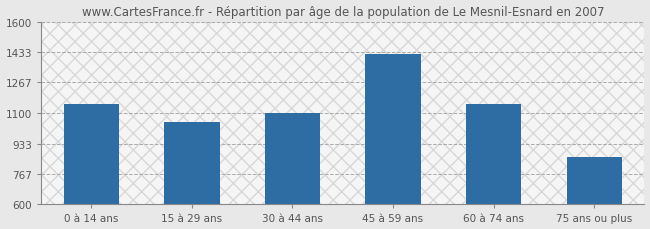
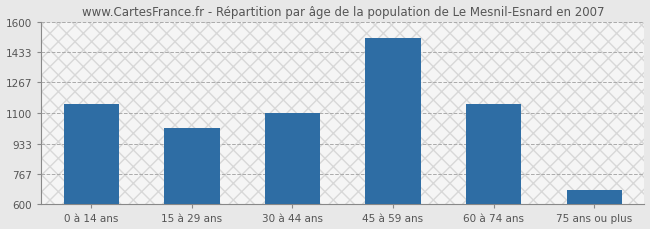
15 à 29 ans: 1050 -> 1020
45 à 59 ans: 1420 -> 1510
75 ans ou plus: 860 -> 680
